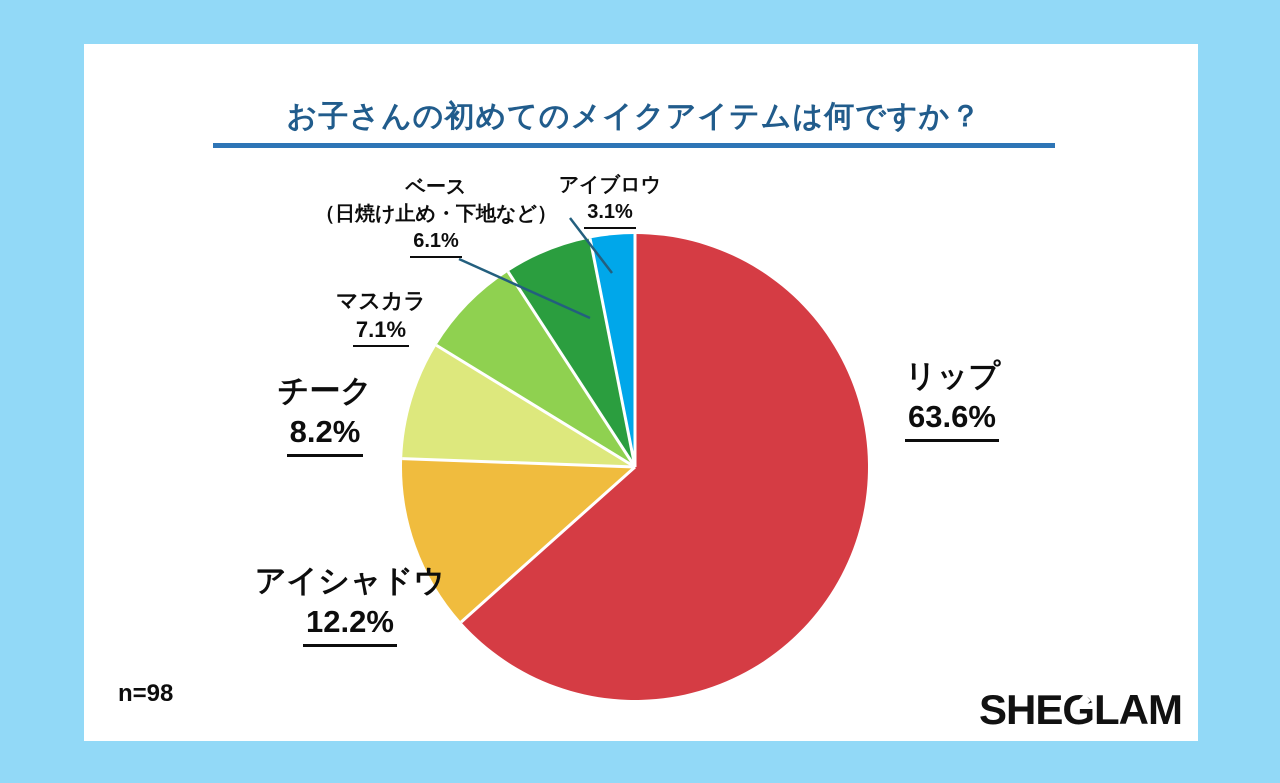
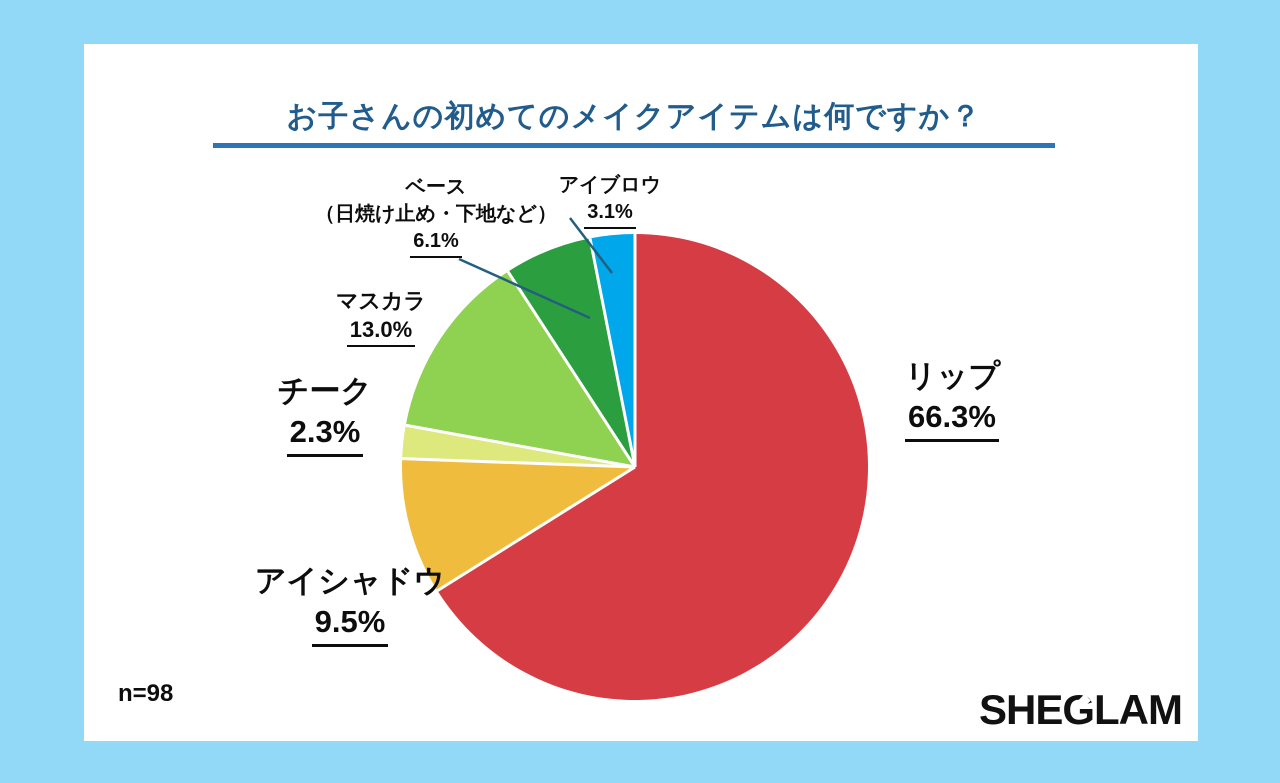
リップ: 63.6% -> 66.3%
アイシャドウ: 12.2% -> 9.5%
チーク: 8.2% -> 2.3%
マスカラ: 7.1% -> 13.0%
